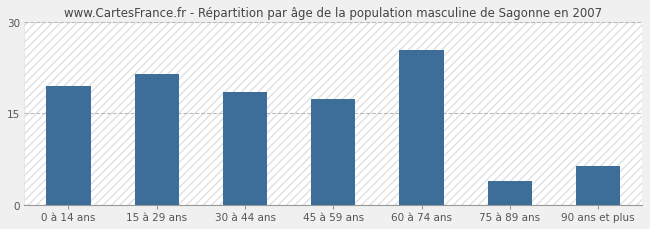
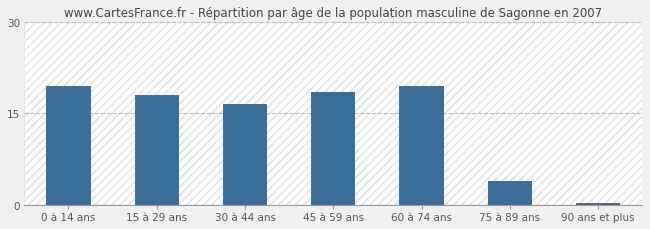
15 à 29 ans: 21.4 -> 18.0
30 à 44 ans: 18.4 -> 16.5
45 à 59 ans: 17.4 -> 18.5
60 à 74 ans: 25.4 -> 19.5
90 ans et plus: 6.4 -> 0.4
